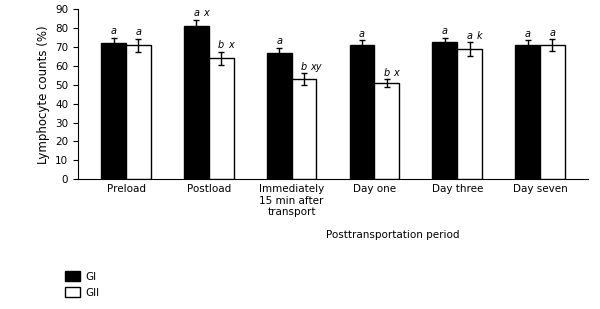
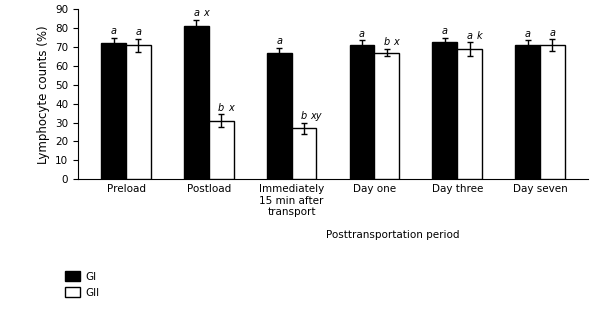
GII/Postload: 64 -> 31
GII/Immediately 15 min after transport: 53 -> 27
GII/Day one: 51 -> 67
